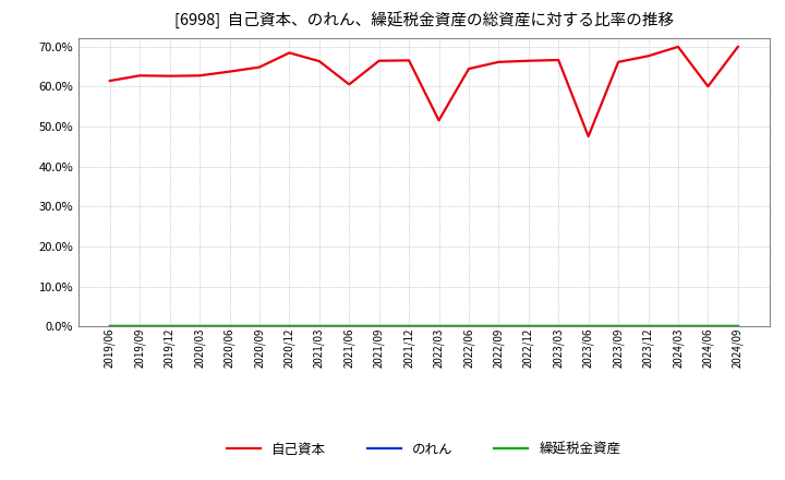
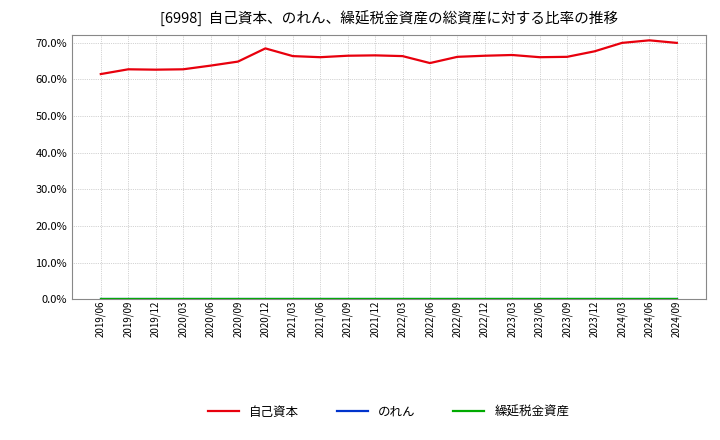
自己資本/2021/06: 60.5% -> 66.0%
自己資本/2022/03: 51.5% -> 66.3%
自己資本/2023/06: 47.5% -> 66.0%
自己資本/2024/06: 60.0% -> 70.6%
